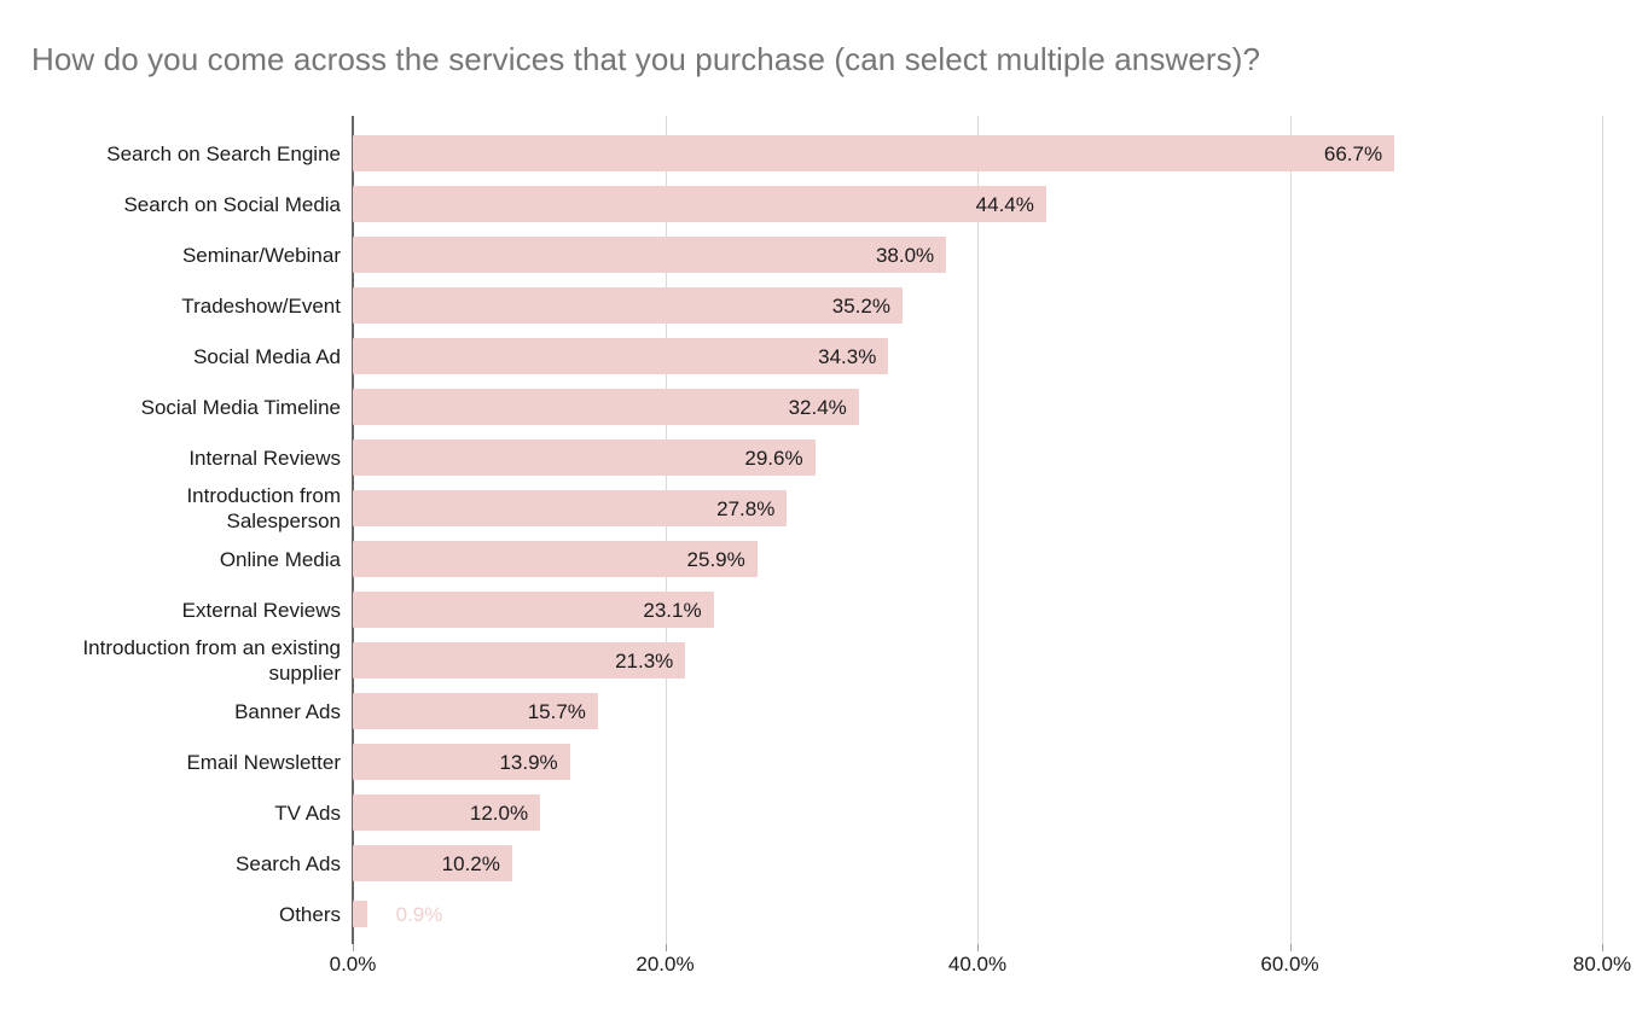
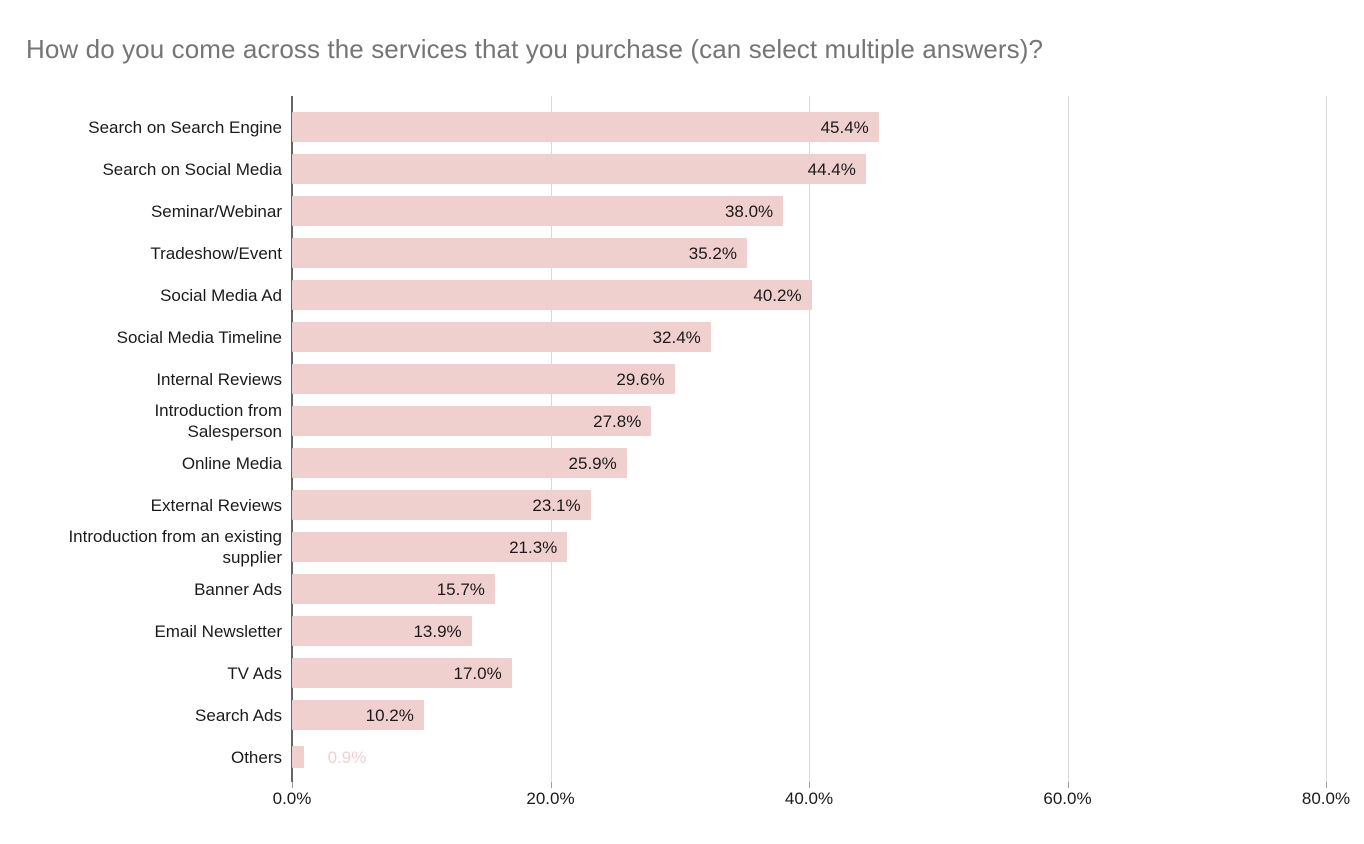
Search on Search Engine: 66.7% -> 45.4%
Social Media Ad: 34.3% -> 40.2%
TV Ads: 12.0% -> 17.0%
